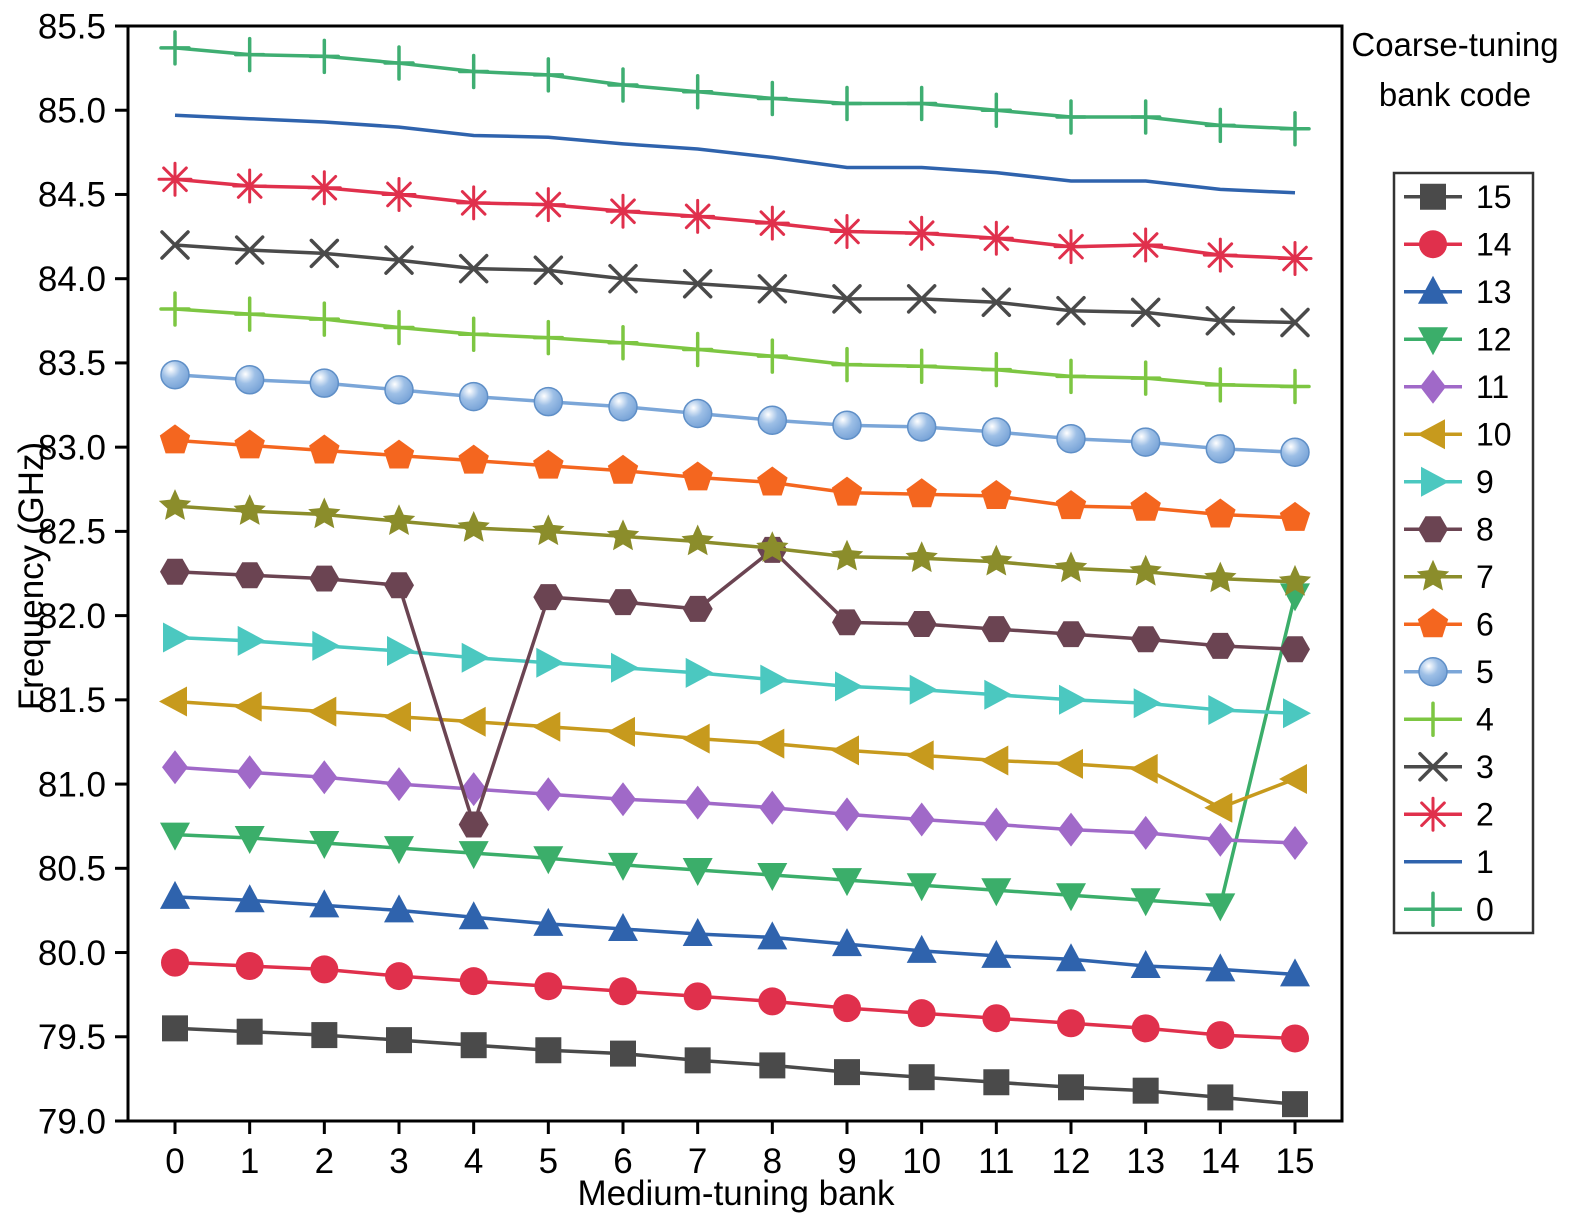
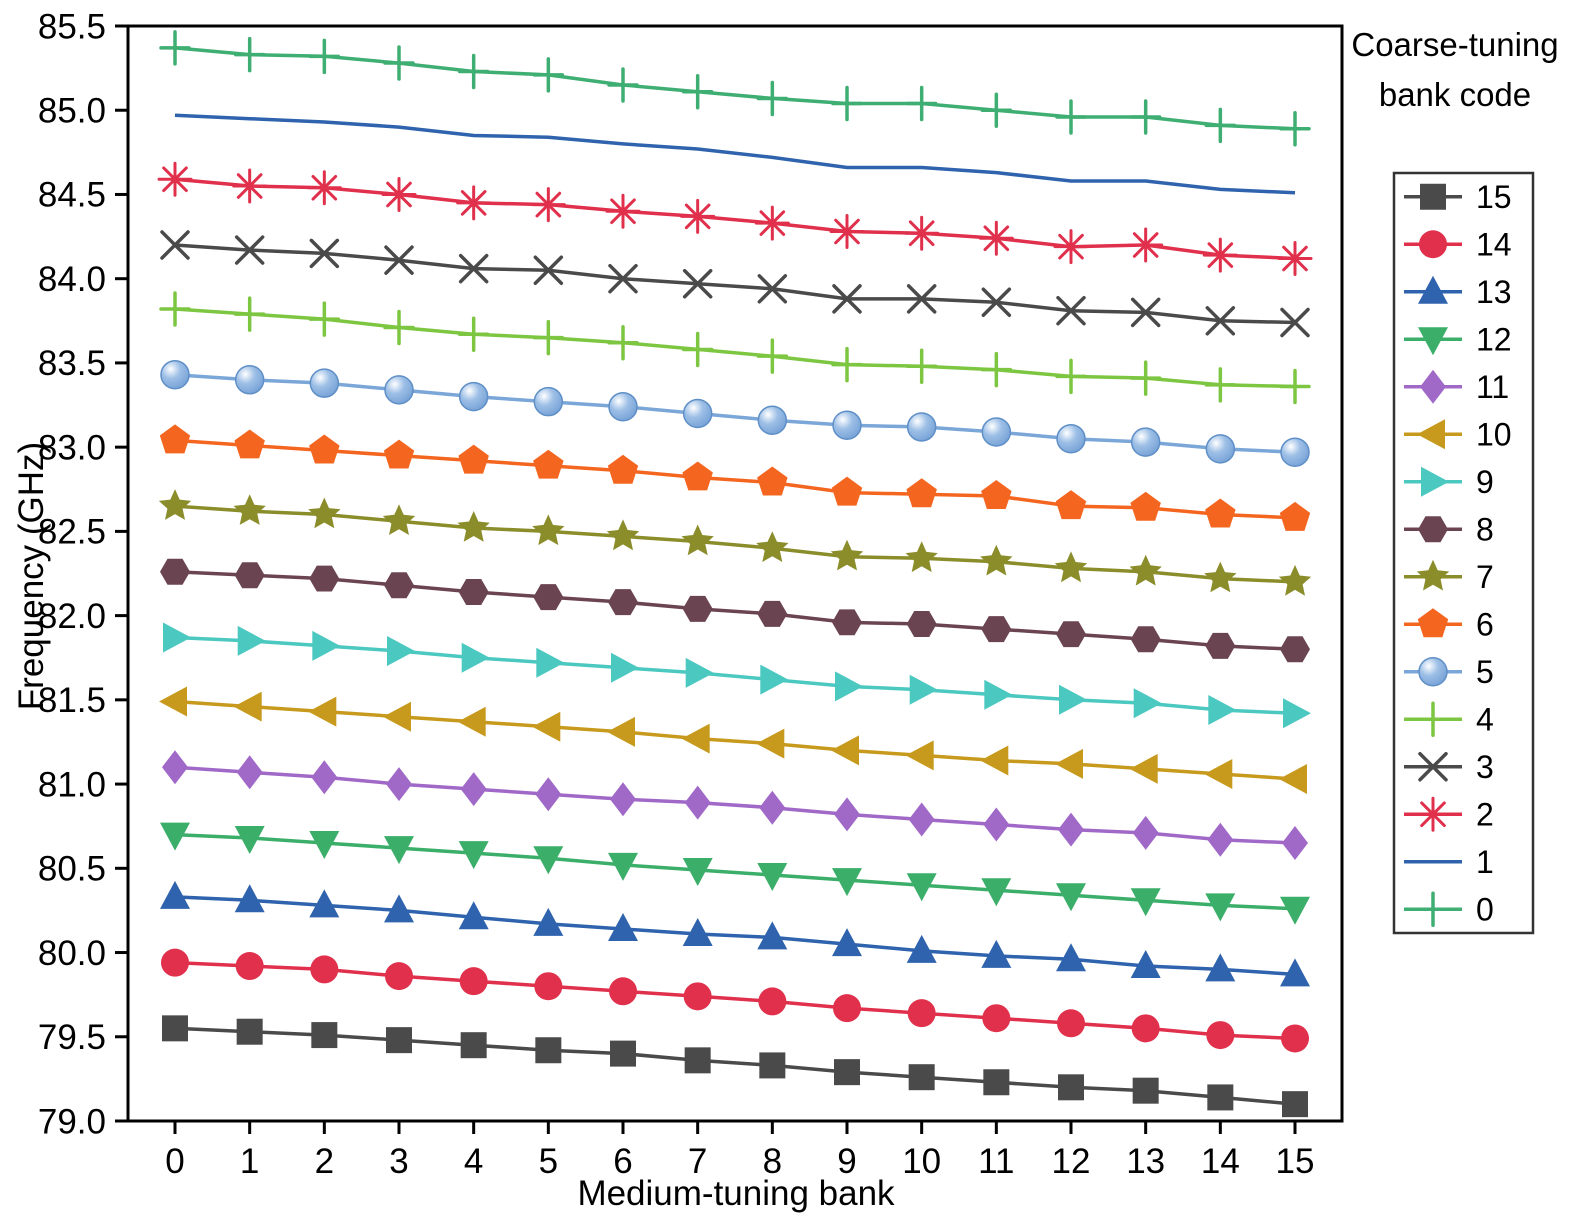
8/4: 80.76 -> 82.14
8/8: 82.39 -> 82.01
10/14: 80.86 -> 81.06
12/15: 82.12 -> 80.26
